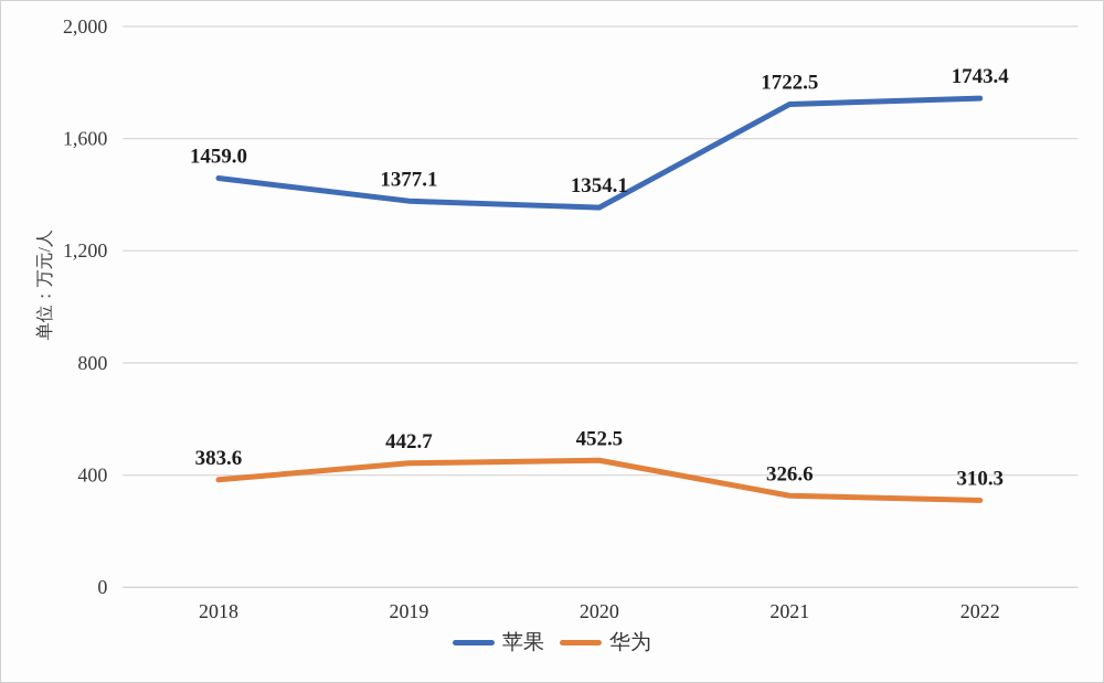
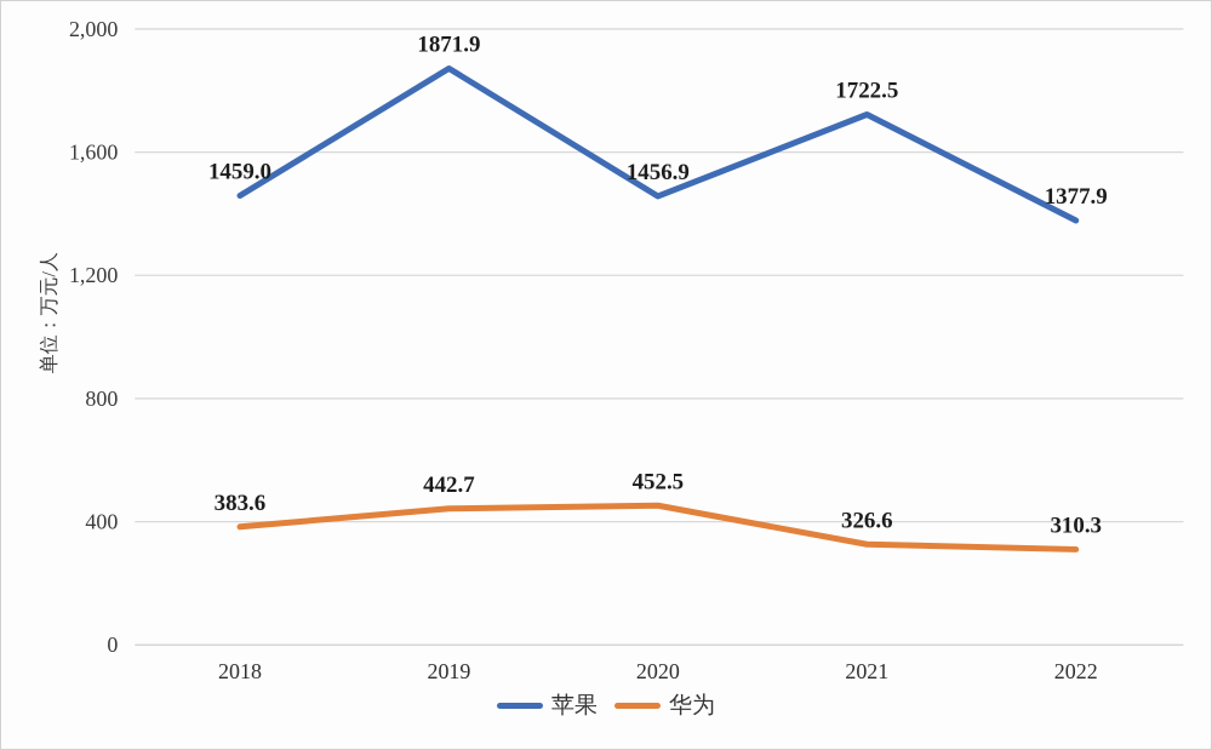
苹果/2019: 1377.1 -> 1871.9
苹果/2020: 1354.1 -> 1456.9
苹果/2022: 1743.4 -> 1377.9
